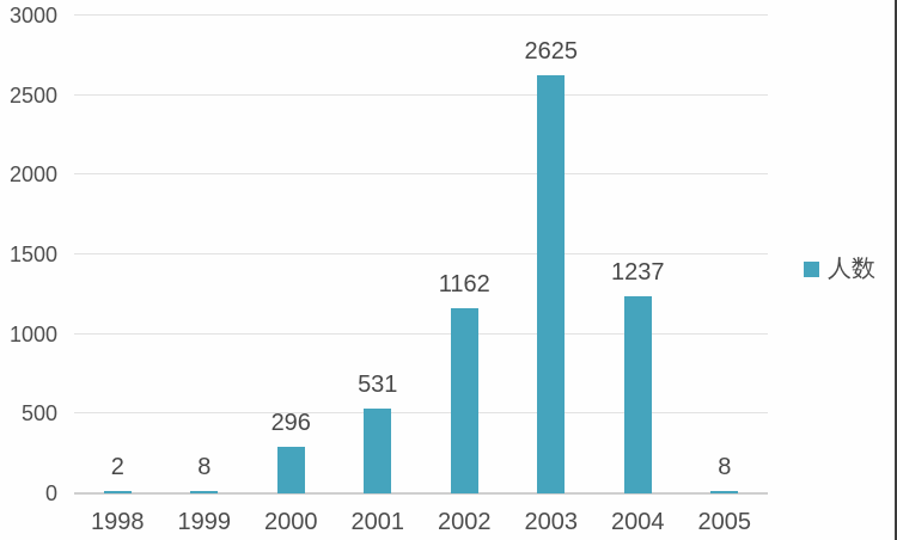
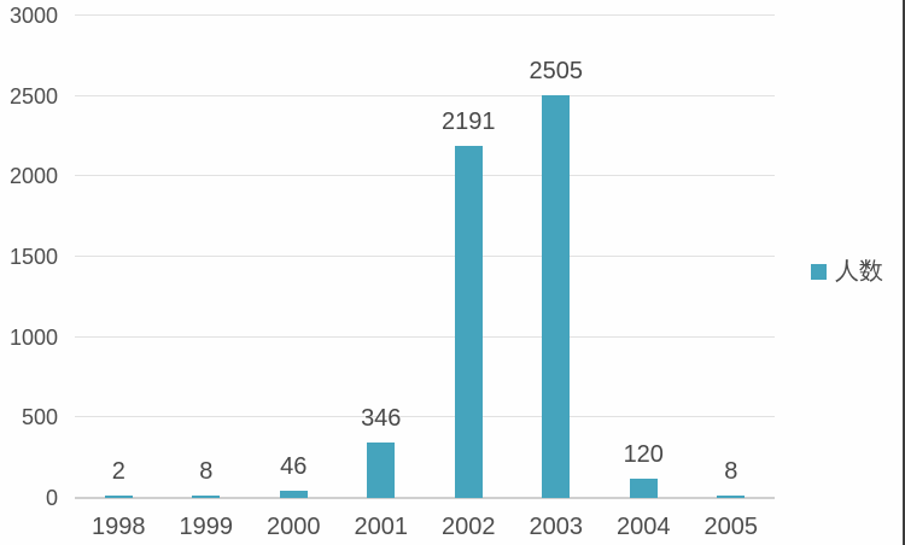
2000: 296 -> 46
2001: 531 -> 346
2002: 1162 -> 2191
2003: 2625 -> 2505
2004: 1237 -> 120
